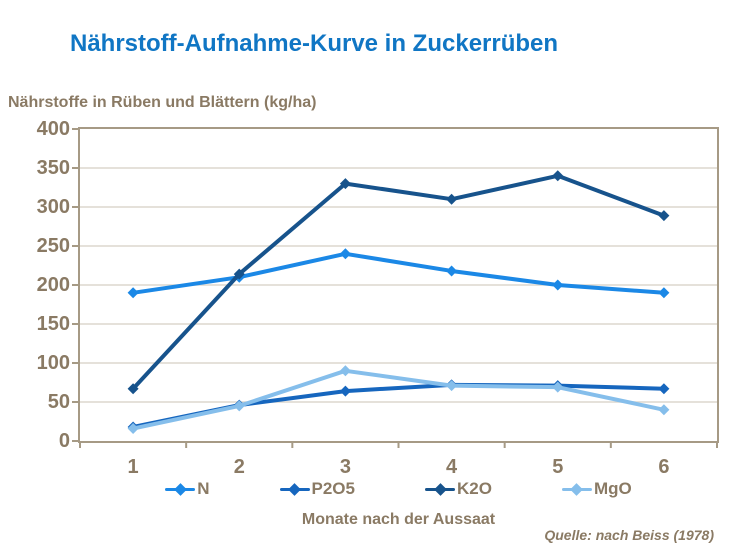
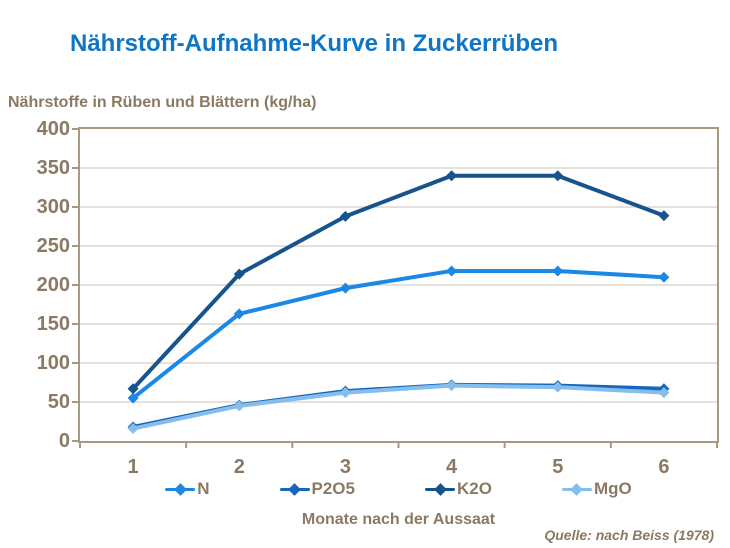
N/1: 190 -> 60
N/2: 210 -> 160
N/3: 240 -> 200
K2O/3: 330 -> 290
MgO/3: 90 -> 60
K2O/4: 310 -> 340
N/5: 200 -> 220
N/6: 190 -> 210
MgO/6: 40 -> 60
